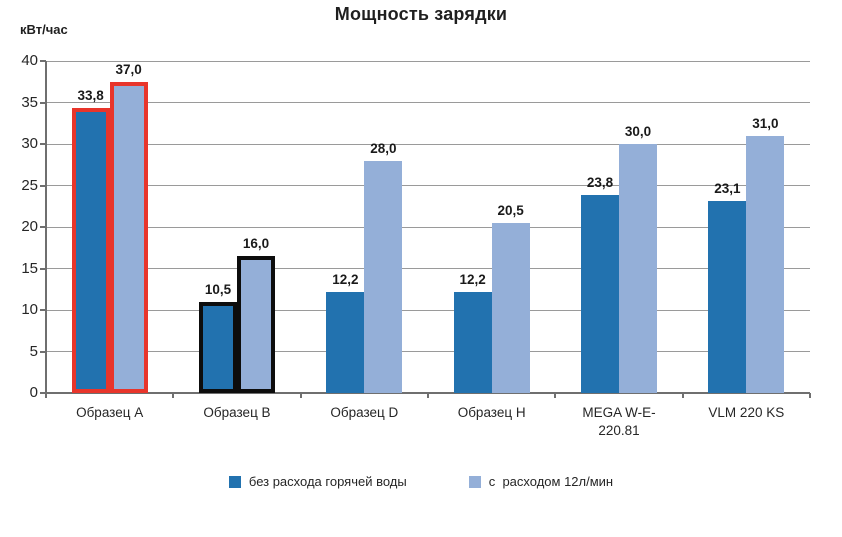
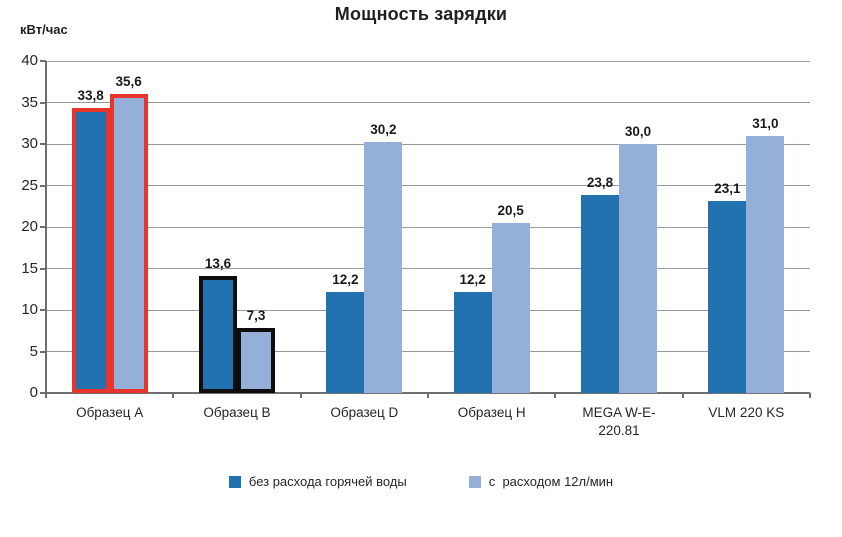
с расходом 12л/мин/Образец A: 37,0 -> 35,6
без расхода горячей воды/Образец B: 10,5 -> 13,6
с расходом 12л/мин/Образец B: 16,0 -> 7,3
с расходом 12л/мин/Образец D: 28,0 -> 30,2
